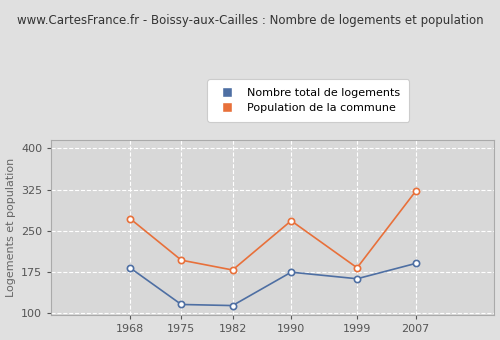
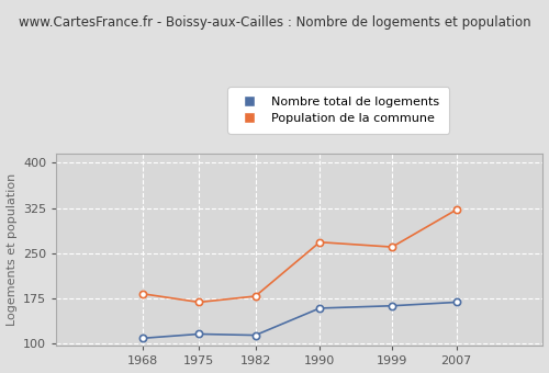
Nombre total de logements/1968: 182 -> 108
Population de la commune/1968: 272 -> 182
Population de la commune/1975: 196 -> 168
Nombre total de logements/1990: 174 -> 158
Population de la commune/1999: 182 -> 260
Nombre total de logements/2007: 190 -> 168
